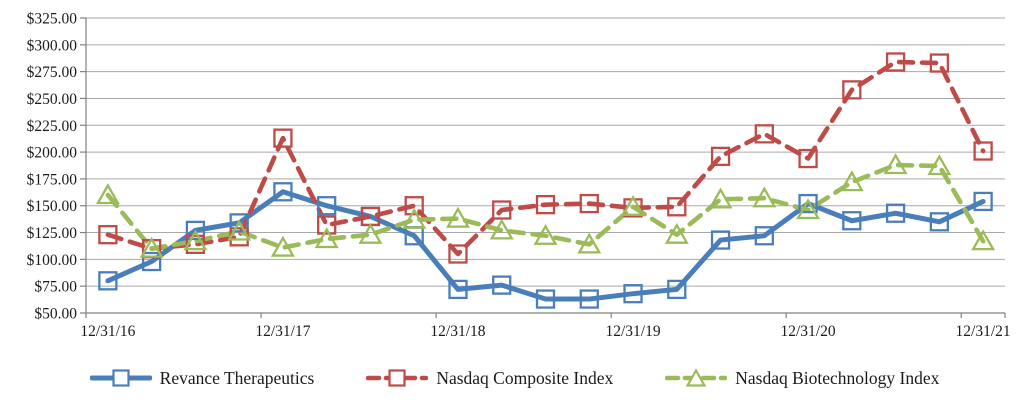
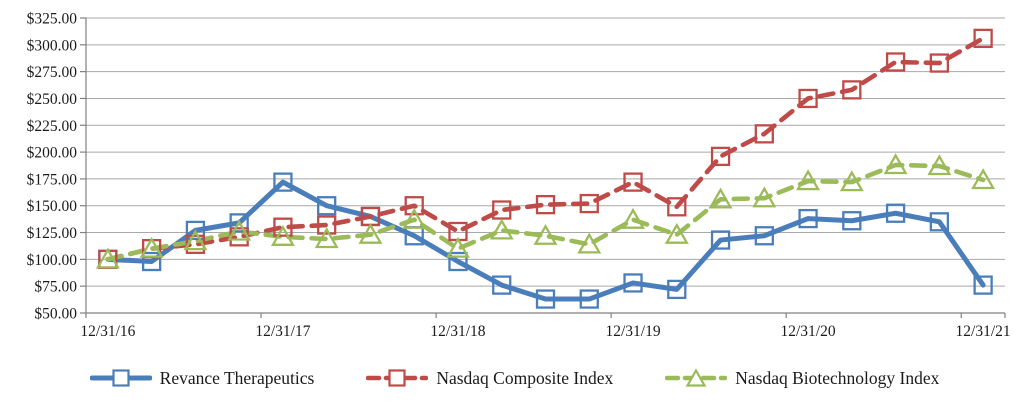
Revance Therapeutics/12/31/16: $80 -> $100
Nasdaq Composite Index/12/31/16: $123 -> $100
Nasdaq Biotechnology Index/12/31/16: $160 -> $100
Revance Therapeutics/12/31/17: $163 -> $172
Nasdaq Composite Index/12/31/17: $213 -> $130
Nasdaq Biotechnology Index/12/31/17: $111 -> $121
Revance Therapeutics/12/31/18: $72 -> $98
Nasdaq Composite Index/12/31/18: $105 -> $126
Nasdaq Biotechnology Index/12/31/18: $138 -> $110
Revance Therapeutics/12/31/19: $68 -> $78
Nasdaq Composite Index/12/31/19: $148 -> $172
Nasdaq Biotechnology Index/12/31/19: $149 -> $137
Revance Therapeutics/12/31/20: $152 -> $138
Nasdaq Composite Index/12/31/20: $194 -> $250
Nasdaq Biotechnology Index/12/31/20: $146 -> $173
Revance Therapeutics/12/31/21: $154 -> $76
Nasdaq Composite Index/12/31/21: $201 -> $306
Nasdaq Biotechnology Index/12/31/21: $117 -> $174
